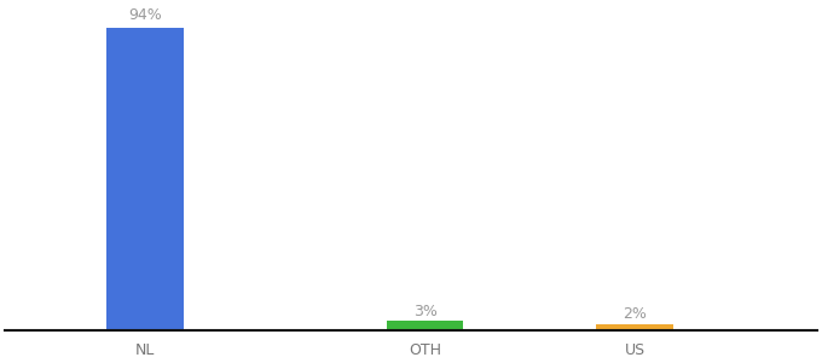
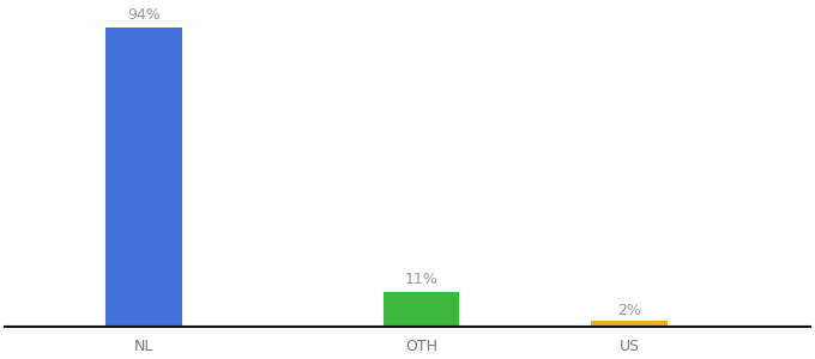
OTH: 3% -> 11%
